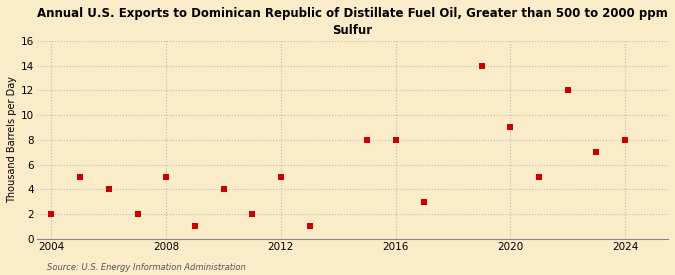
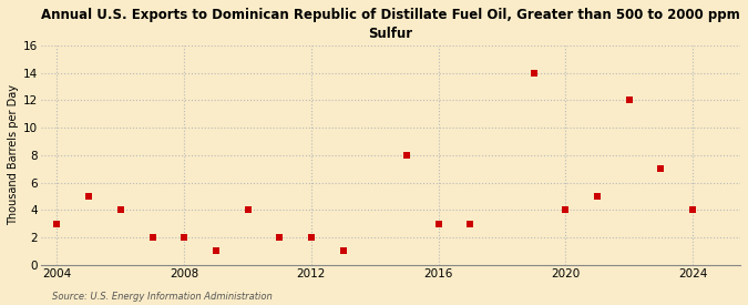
2004: 2 -> 3
2008: 5 -> 2
2012: 5 -> 2
2016: 8 -> 3
2020: 9 -> 4
2024: 8 -> 4
